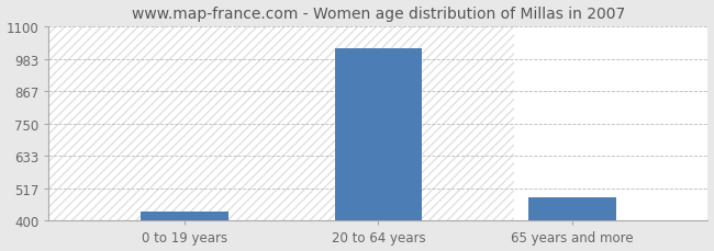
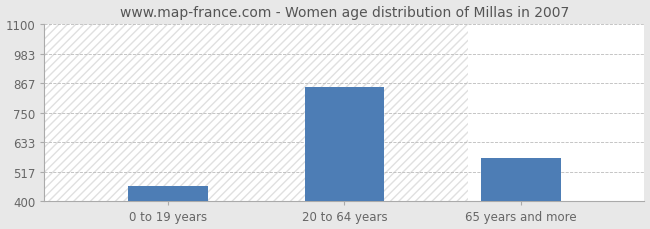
0 to 19 years: 432 -> 460
20 to 64 years: 1020 -> 850
65 years and more: 484 -> 570
